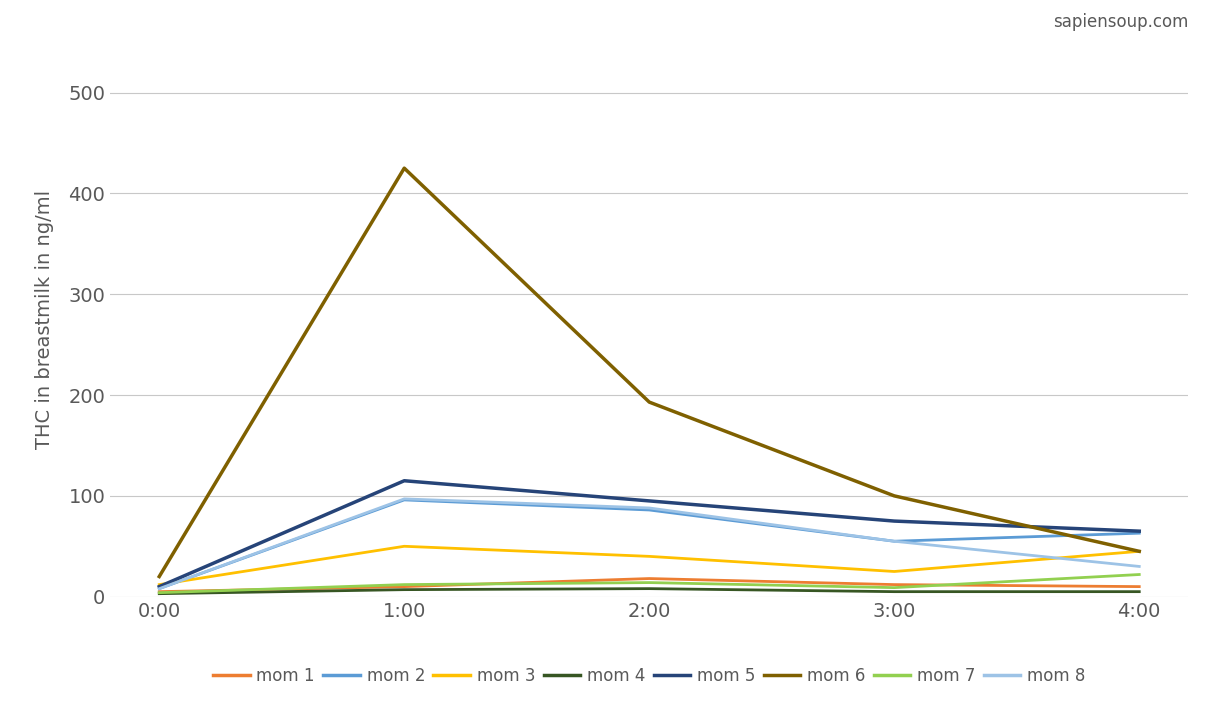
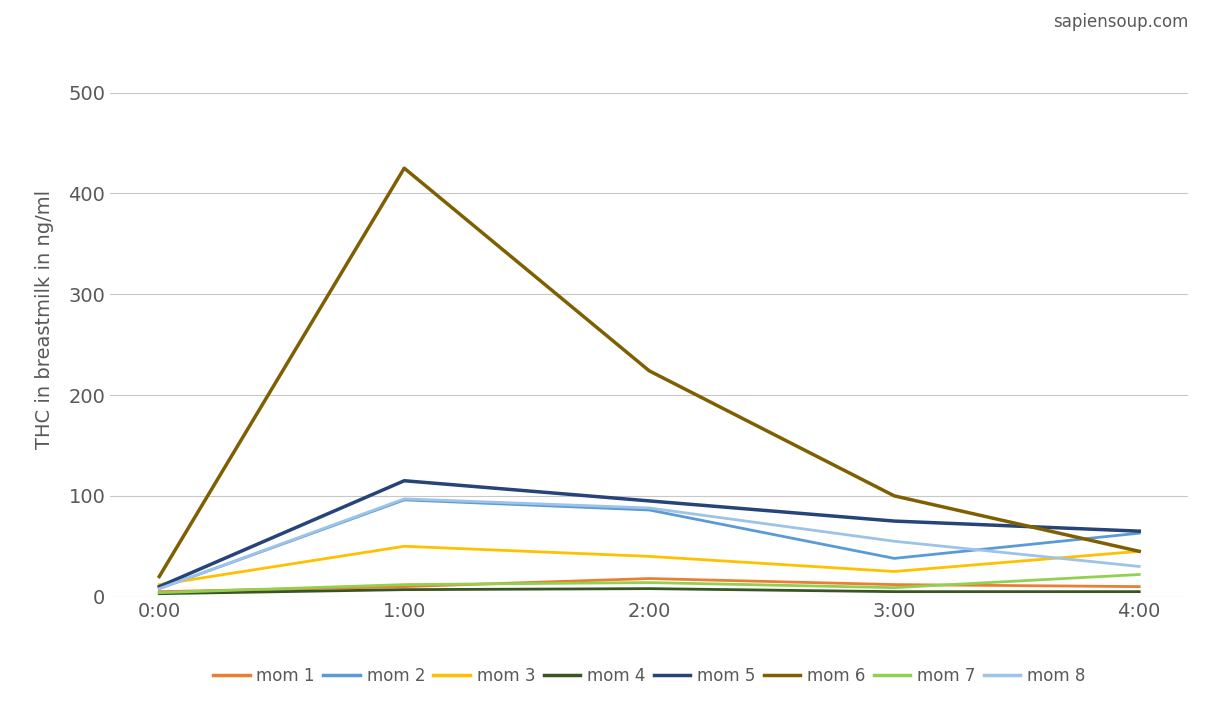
mom 6/2:00: 193 -> 224
mom 2/3:00: 55 -> 38
